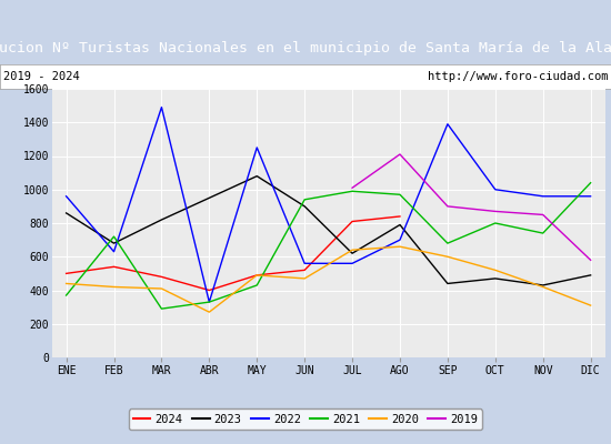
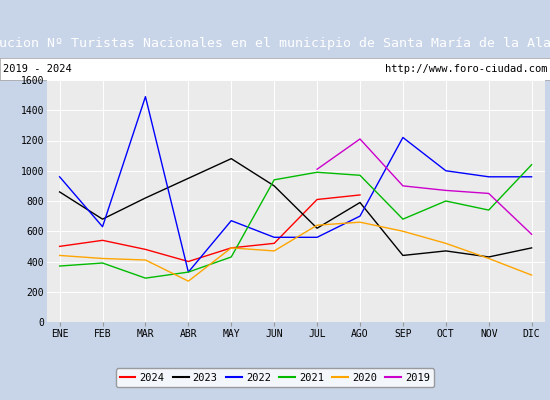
2021/FEB: 720 -> 390
2022/MAY: 1250 -> 670
2022/SEP: 1390 -> 1220
